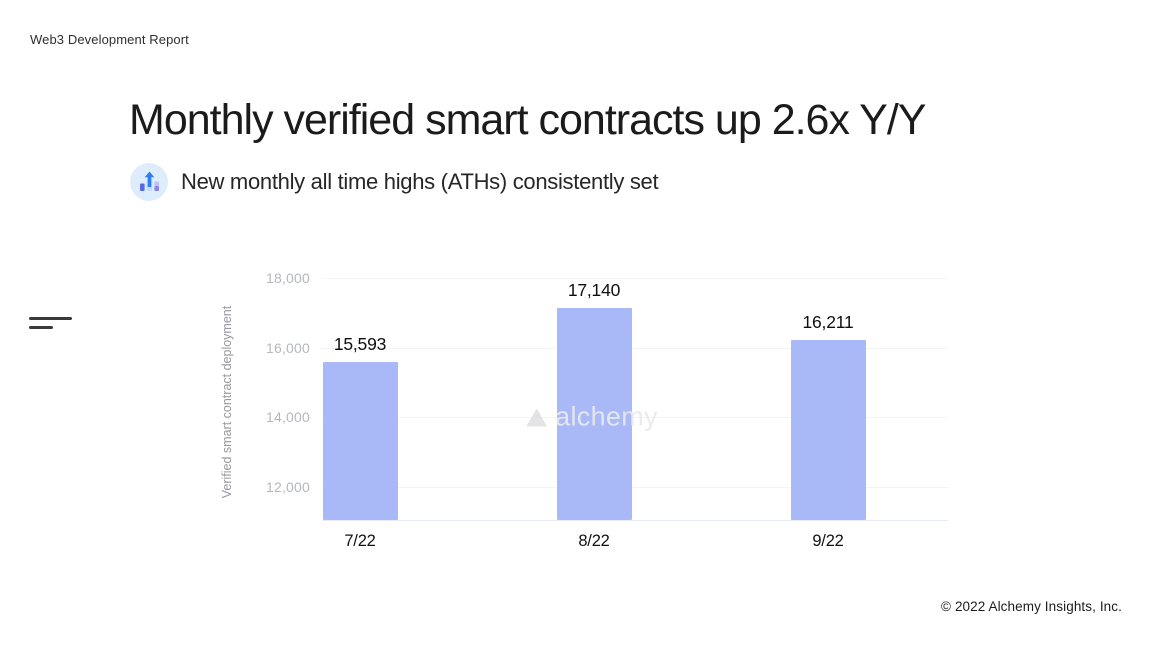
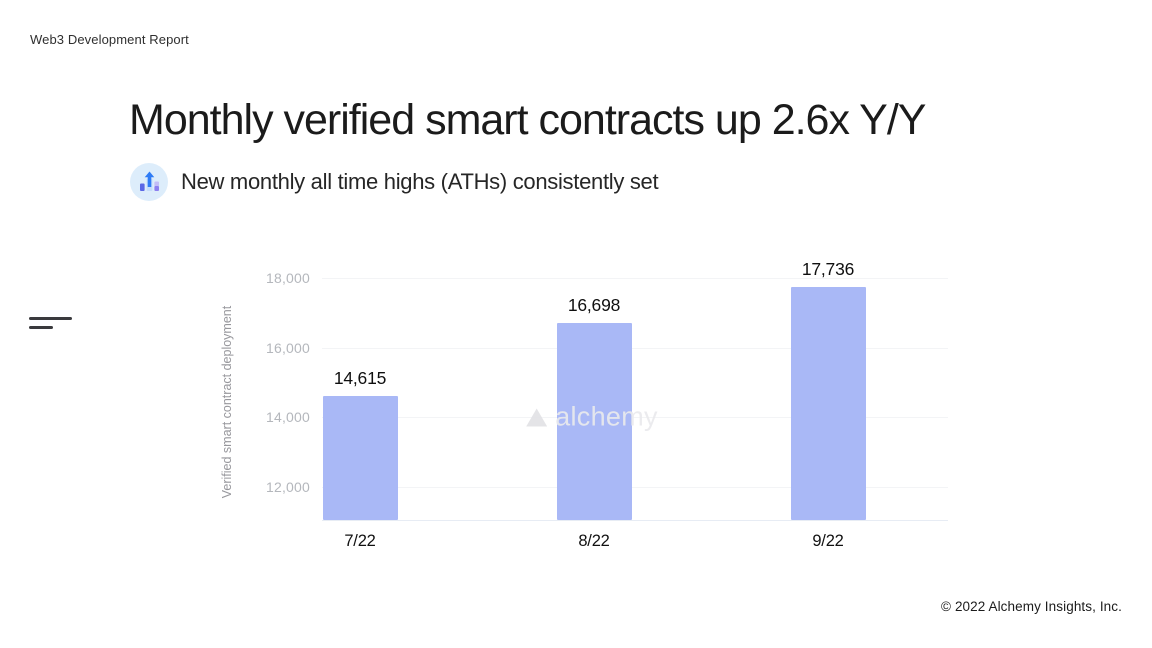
7/22: 15,593 -> 14,615
8/22: 17,140 -> 16,698
9/22: 16,211 -> 17,736
